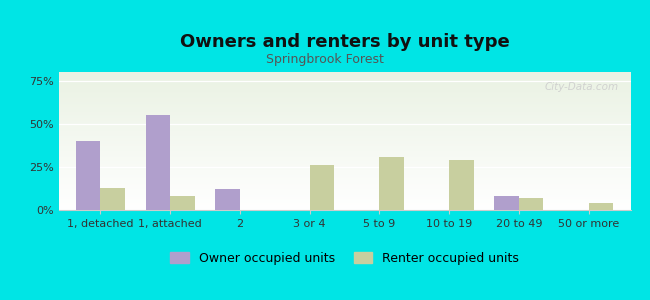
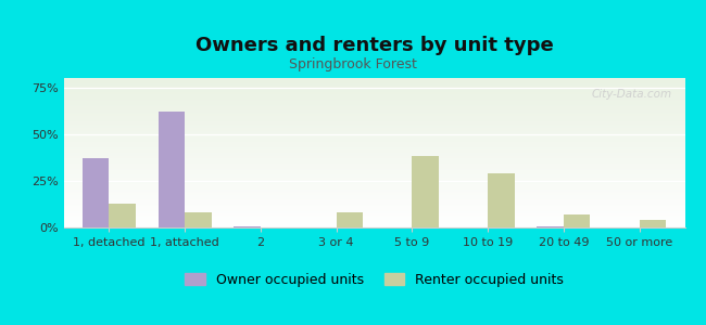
Owner occupied units/1, detached: 40% -> 37%
Owner occupied units/1, attached: 55% -> 62%
Owner occupied units/2: 12% -> 0%
Renter occupied units/3 or 4: 26% -> 8%
Renter occupied units/5 to 9: 31% -> 38%
Owner occupied units/20 to 49: 8% -> 0%
